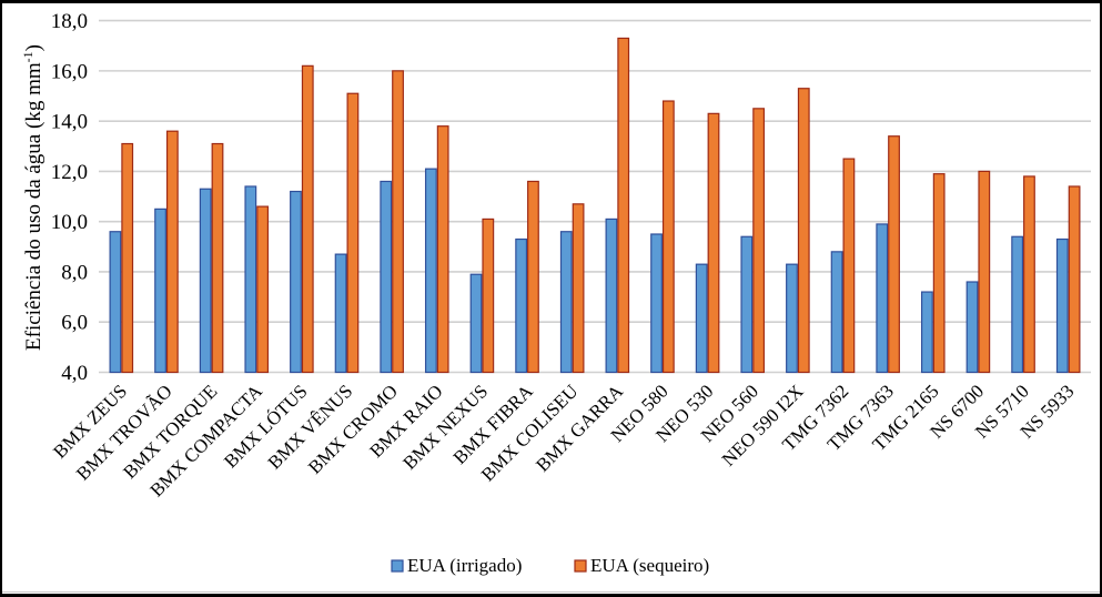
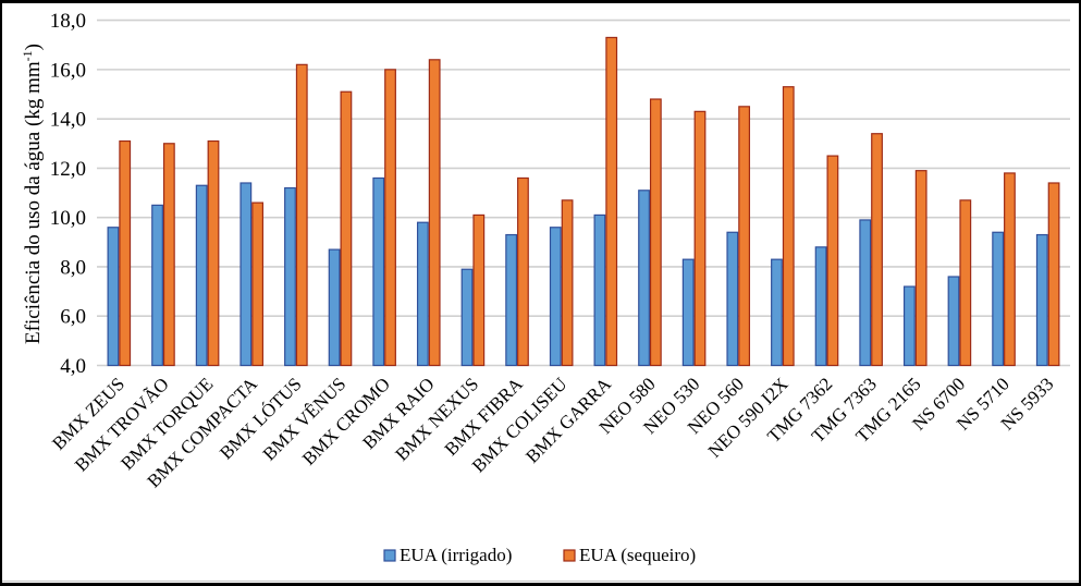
EUA (sequeiro)/BMX TROVÃO: 13,6 -> 13,0
EUA (irrigado)/BMX RAIO: 12,1 -> 9,8
EUA (sequeiro)/BMX RAIO: 13,8 -> 16,4
EUA (irrigado)/NEO 580: 9,5 -> 11,1
EUA (sequeiro)/NS 6700: 12,0 -> 10,7
